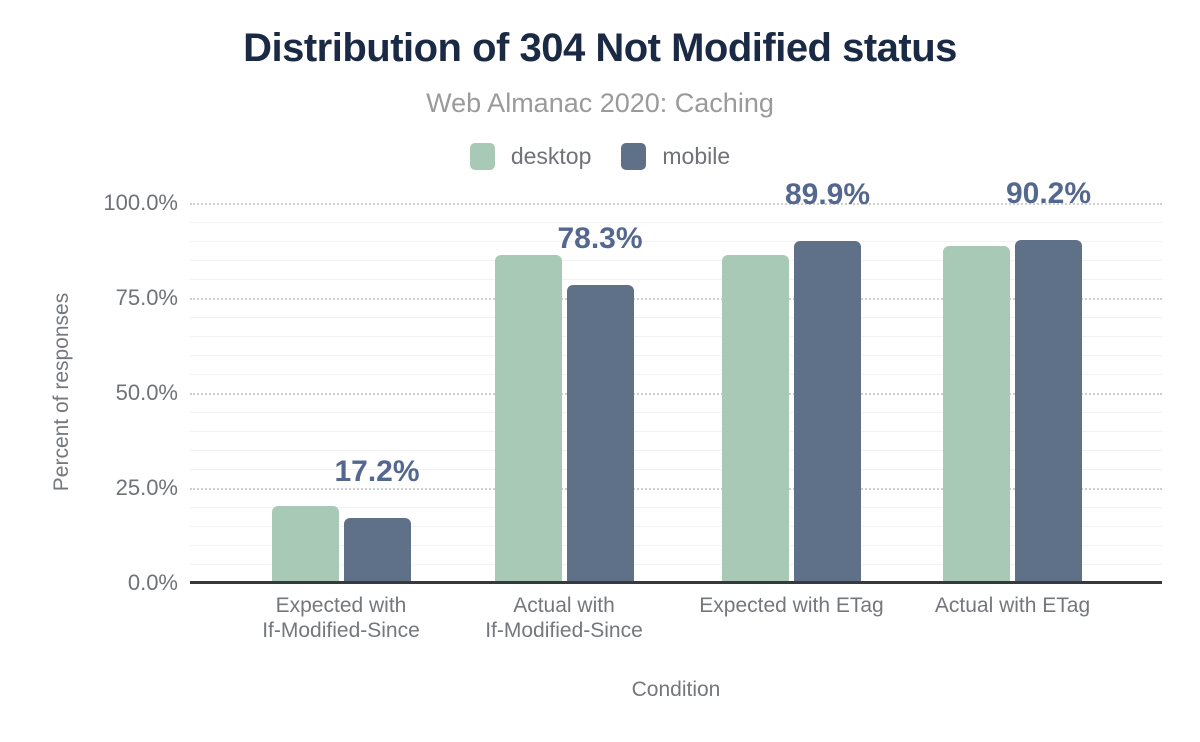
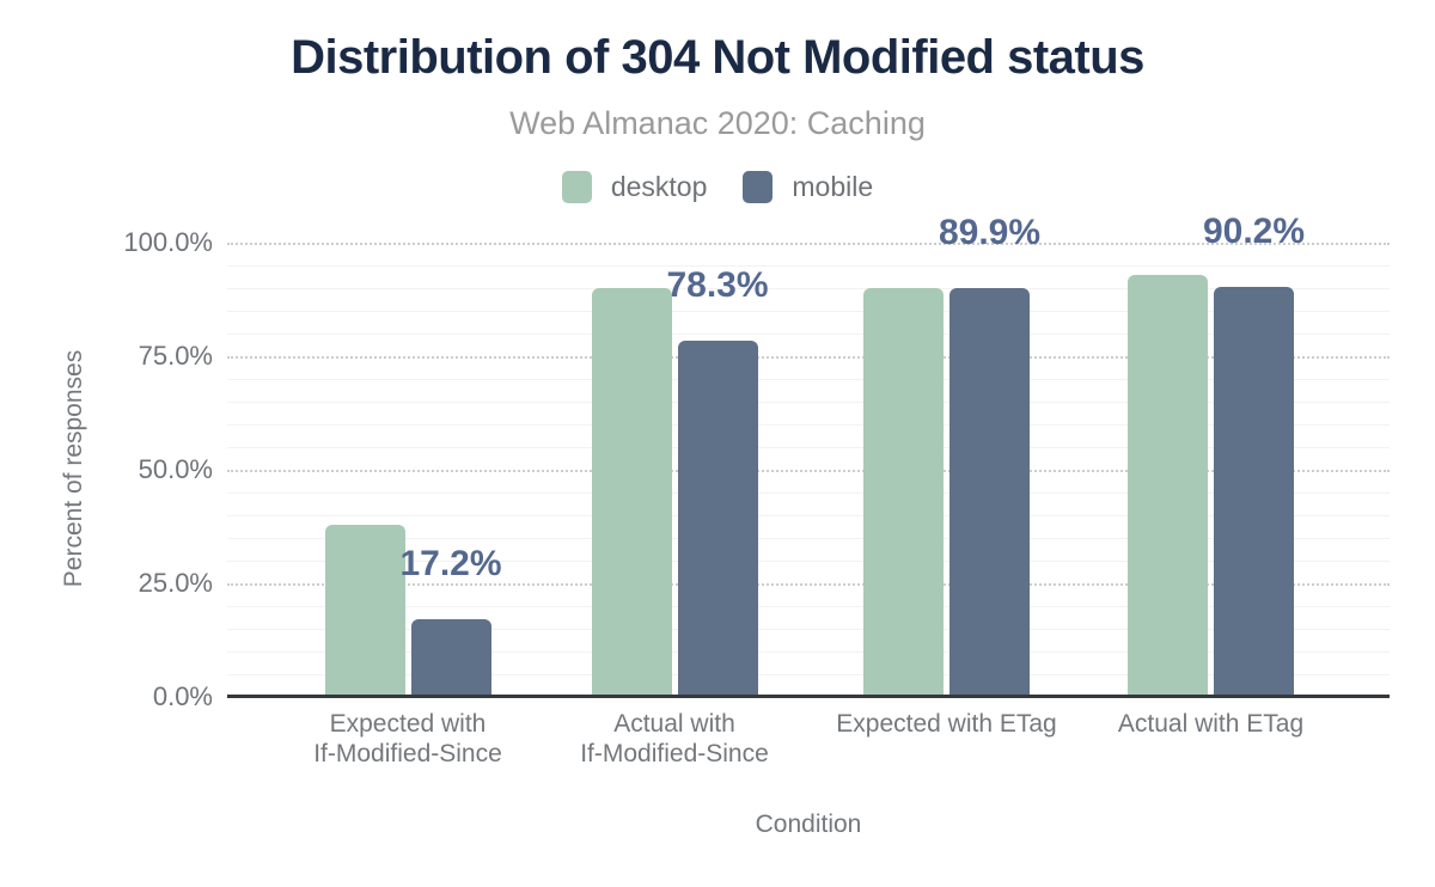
desktop/Expected with If-Modified-Since: 20% -> 38%
desktop/Actual with If-Modified-Since: 86% -> 90%
desktop/Expected with ETag: 86% -> 90%
desktop/Actual with ETag: 89% -> 93%
